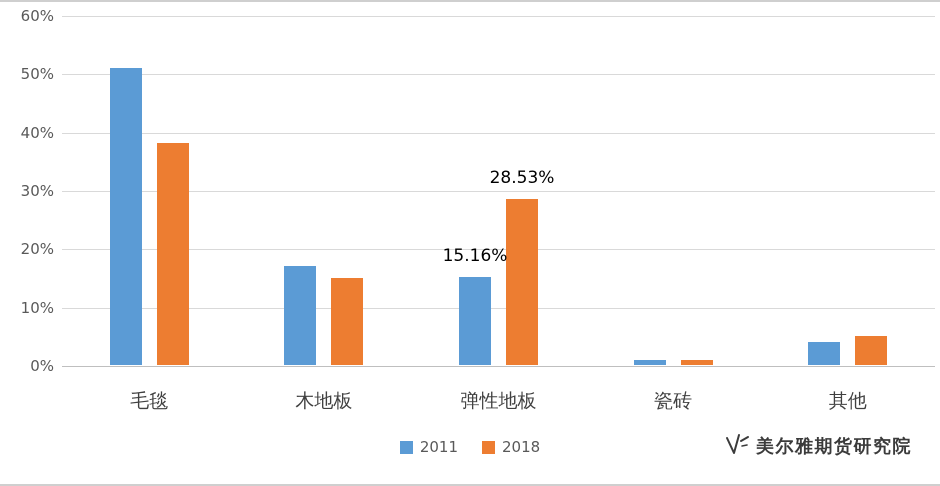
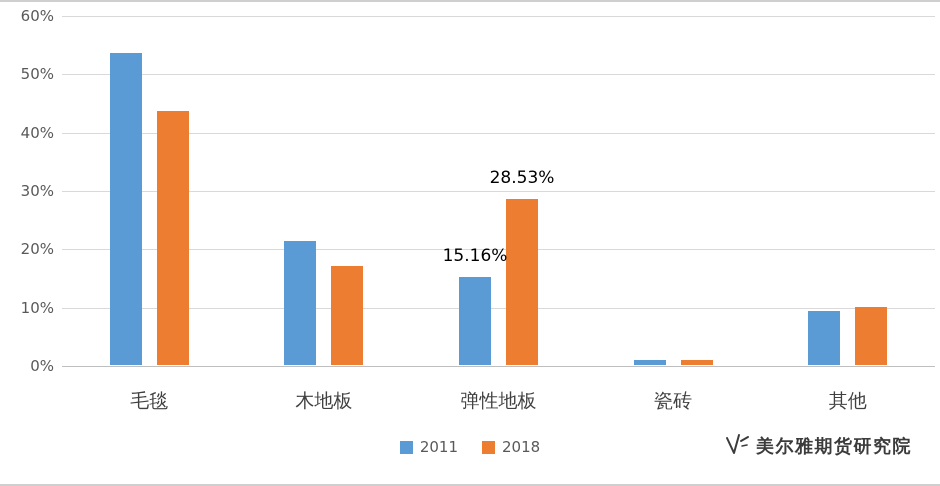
2011/毛毯: 51% -> 54%
2018/毛毯: 38% -> 44%
2011/木地板: 17% -> 21%
2018/木地板: 15% -> 17%
2011/其他: 4% -> 9%
2018/其他: 5% -> 10%
